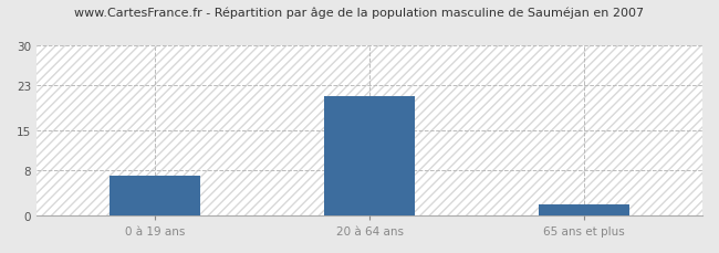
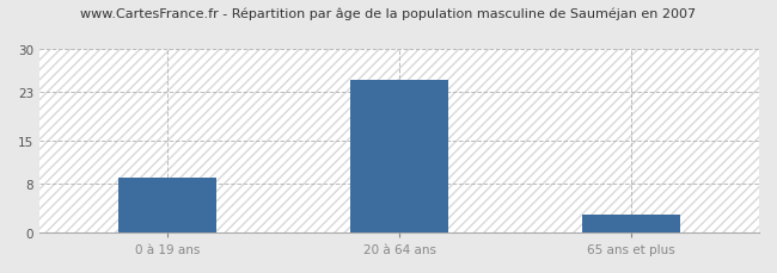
0 à 19 ans: 7 -> 9
20 à 64 ans: 21 -> 25
65 ans et plus: 2 -> 3
